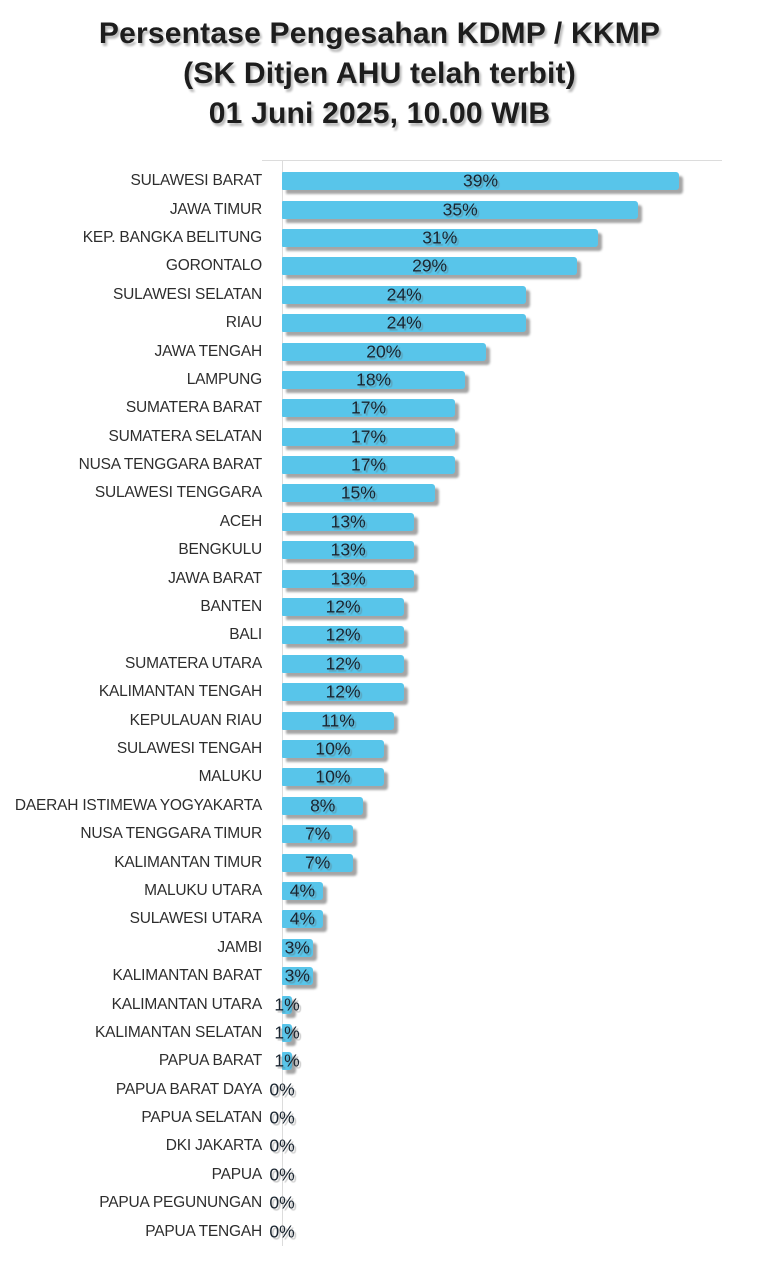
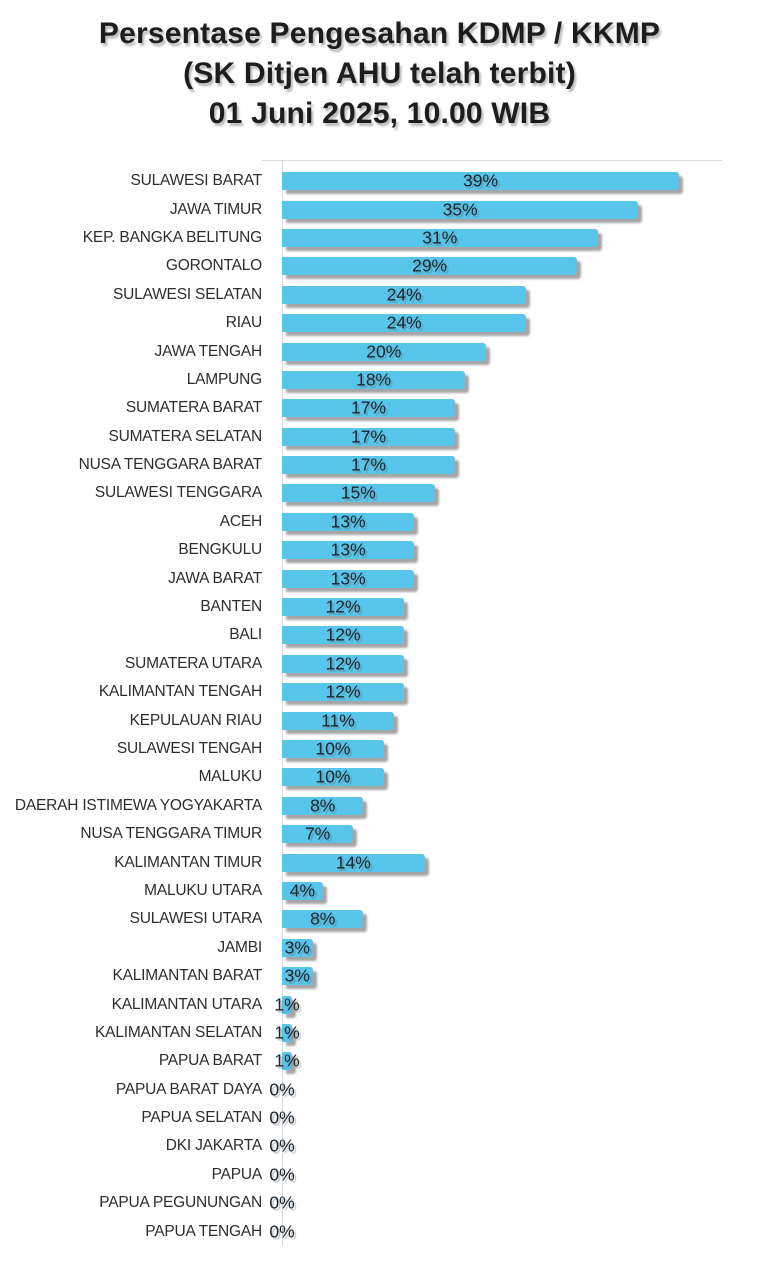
KALIMANTAN TIMUR: 7% -> 14%
SULAWESI UTARA: 4% -> 8%
